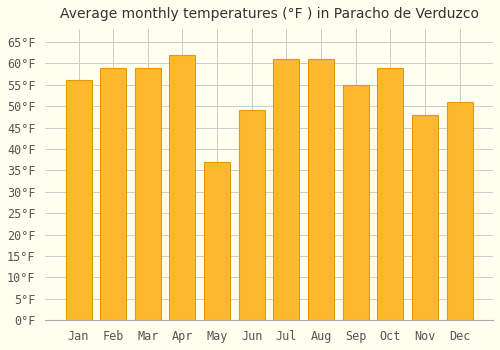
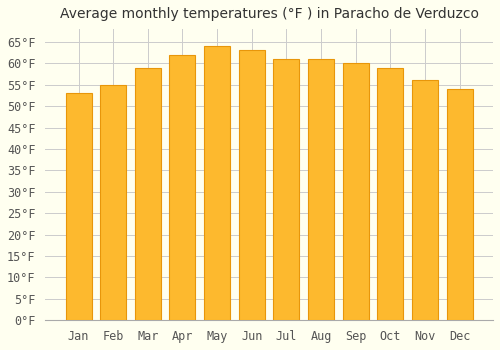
Jan: 56°F -> 53°F
Feb: 59°F -> 55°F
May: 37°F -> 64°F
Jun: 49°F -> 63°F
Sep: 55°F -> 60°F
Nov: 48°F -> 56°F
Dec: 51°F -> 54°F
